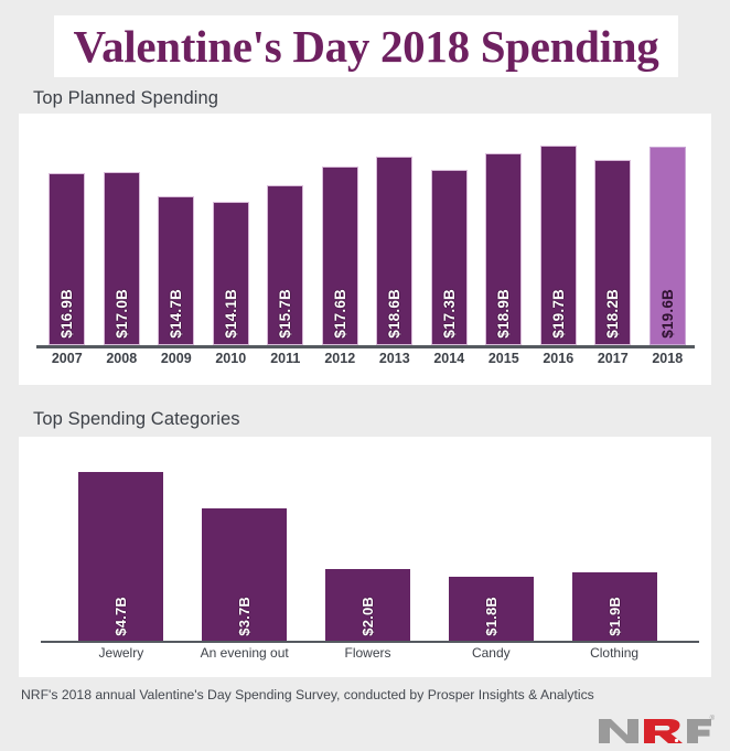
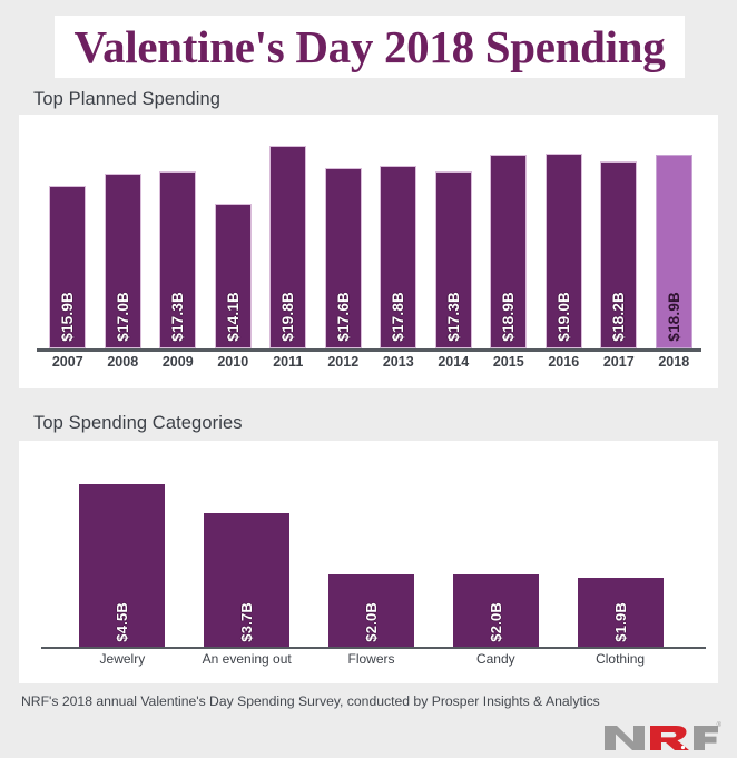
Top Planned Spending/2007: $16.9B -> $15.9B
Top Planned Spending/2009: $14.7B -> $17.3B
Top Planned Spending/2011: $15.7B -> $19.8B
Top Planned Spending/2013: $18.6B -> $17.8B
Top Planned Spending/2016: $19.7B -> $19.0B
Top Planned Spending/2018: $19.6B -> $18.9B
Top Spending Categories/Jewelry: $4.7B -> $4.5B
Top Spending Categories/Candy: $1.8B -> $2.0B
